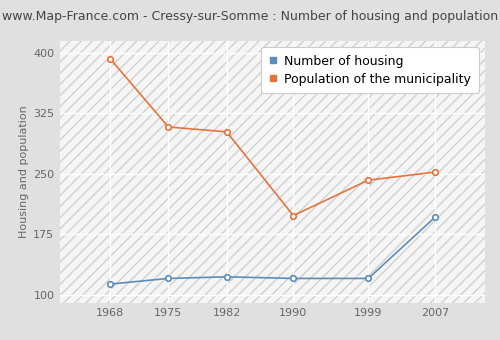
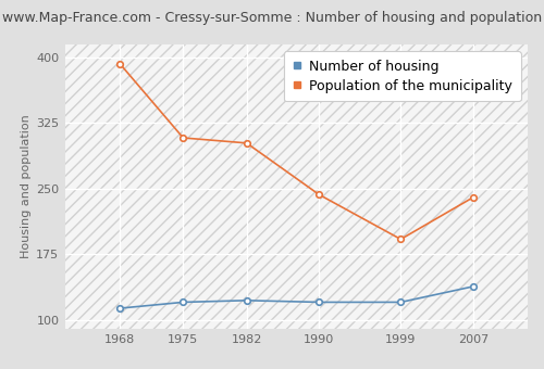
Population of the municipality/1990: 198 -> 243
Population of the municipality/1999: 242 -> 192
Number of housing/2007: 196 -> 138
Population of the municipality/2007: 252 -> 240
